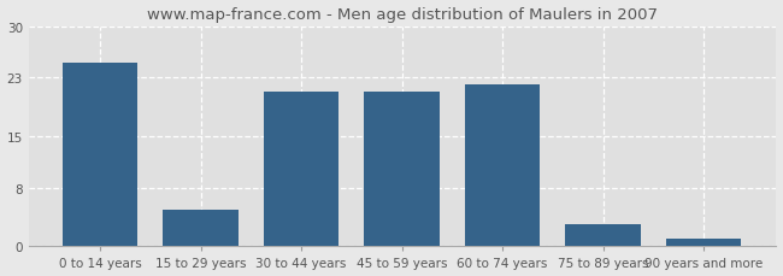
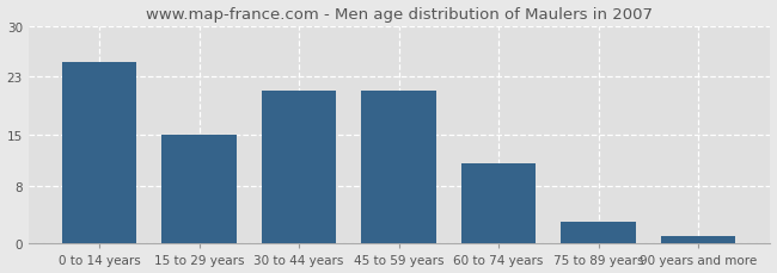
15 to 29 years: 5 -> 15
60 to 74 years: 22 -> 11
